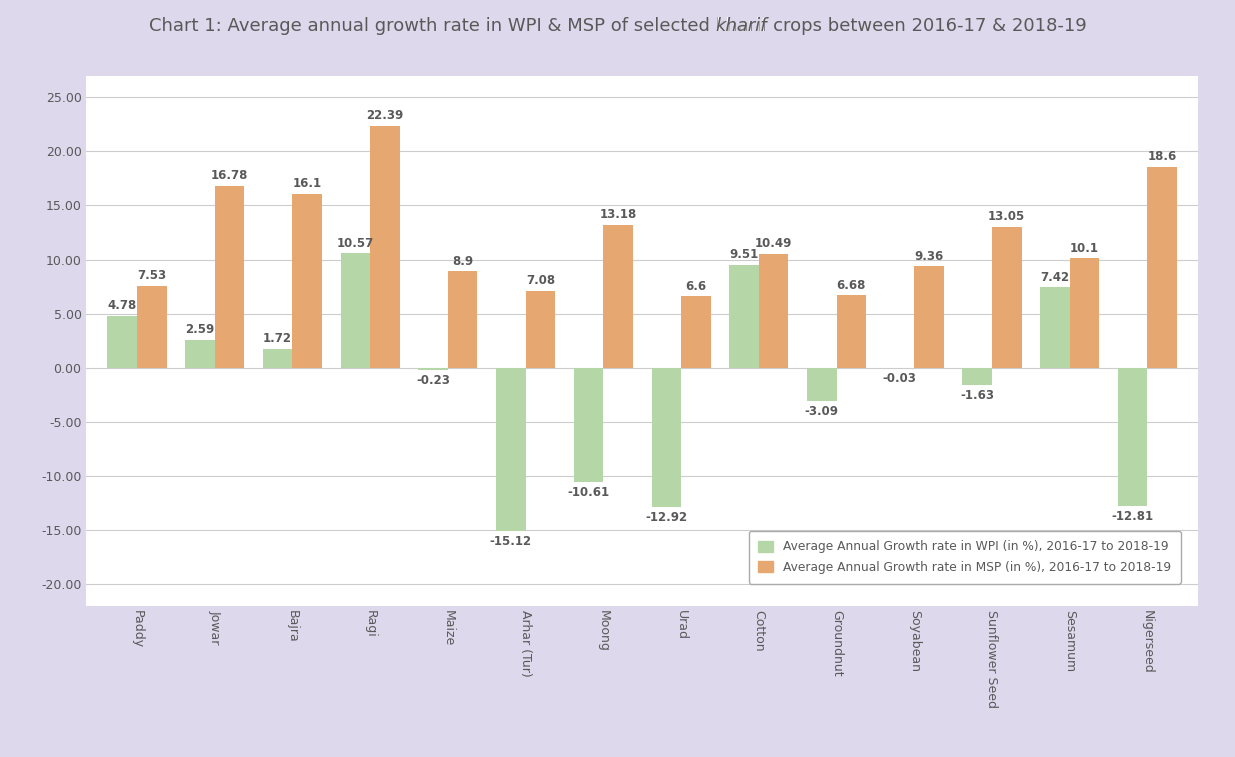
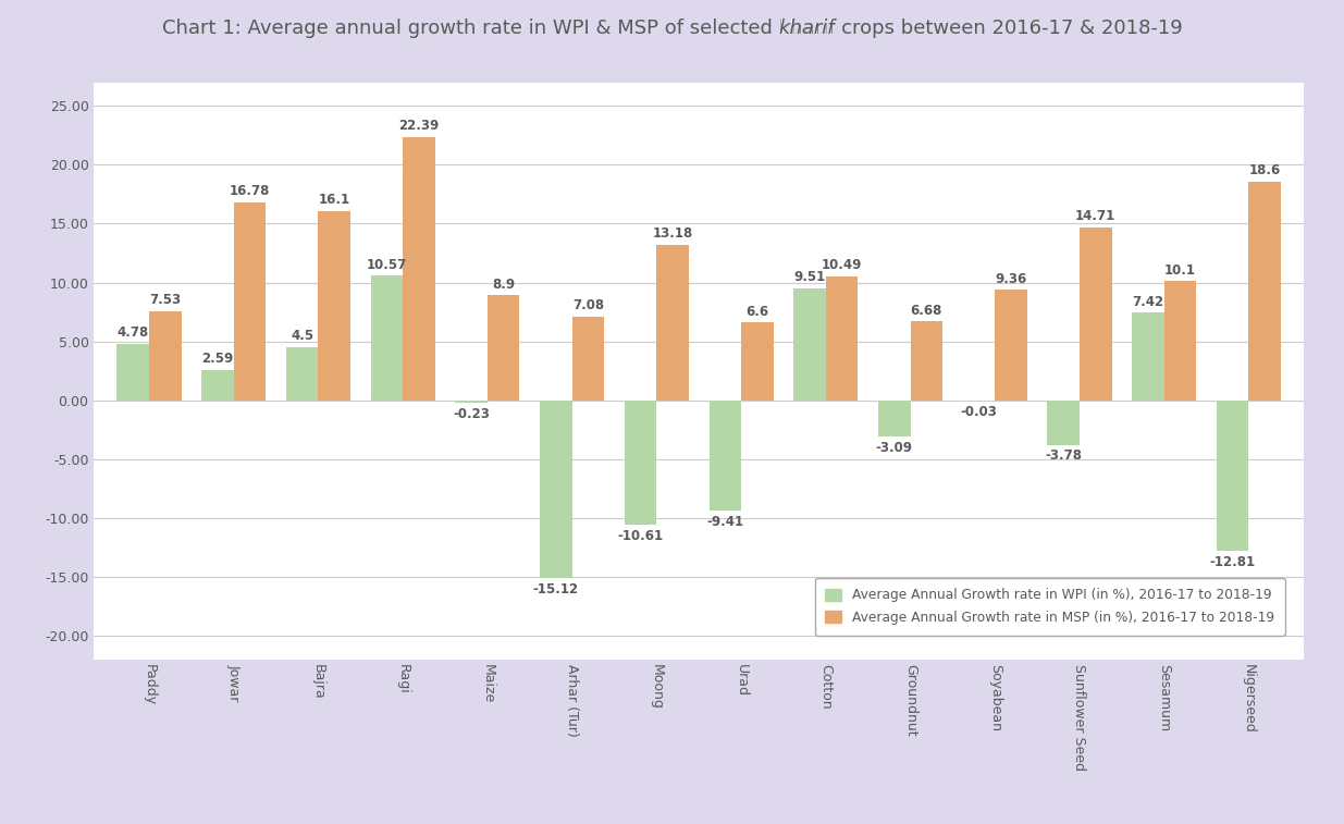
Average Annual Growth rate in WPI (in %), 2016-17 to 2018-19/Bajra: 1.72 -> 4.5
Average Annual Growth rate in WPI (in %), 2016-17 to 2018-19/Urad: -12.92 -> -9.41
Average Annual Growth rate in WPI (in %), 2016-17 to 2018-19/Sunflower Seed: -1.63 -> -3.78
Average Annual Growth rate in MSP (in %), 2016-17 to 2018-19/Sunflower Seed: 13.05 -> 14.71
